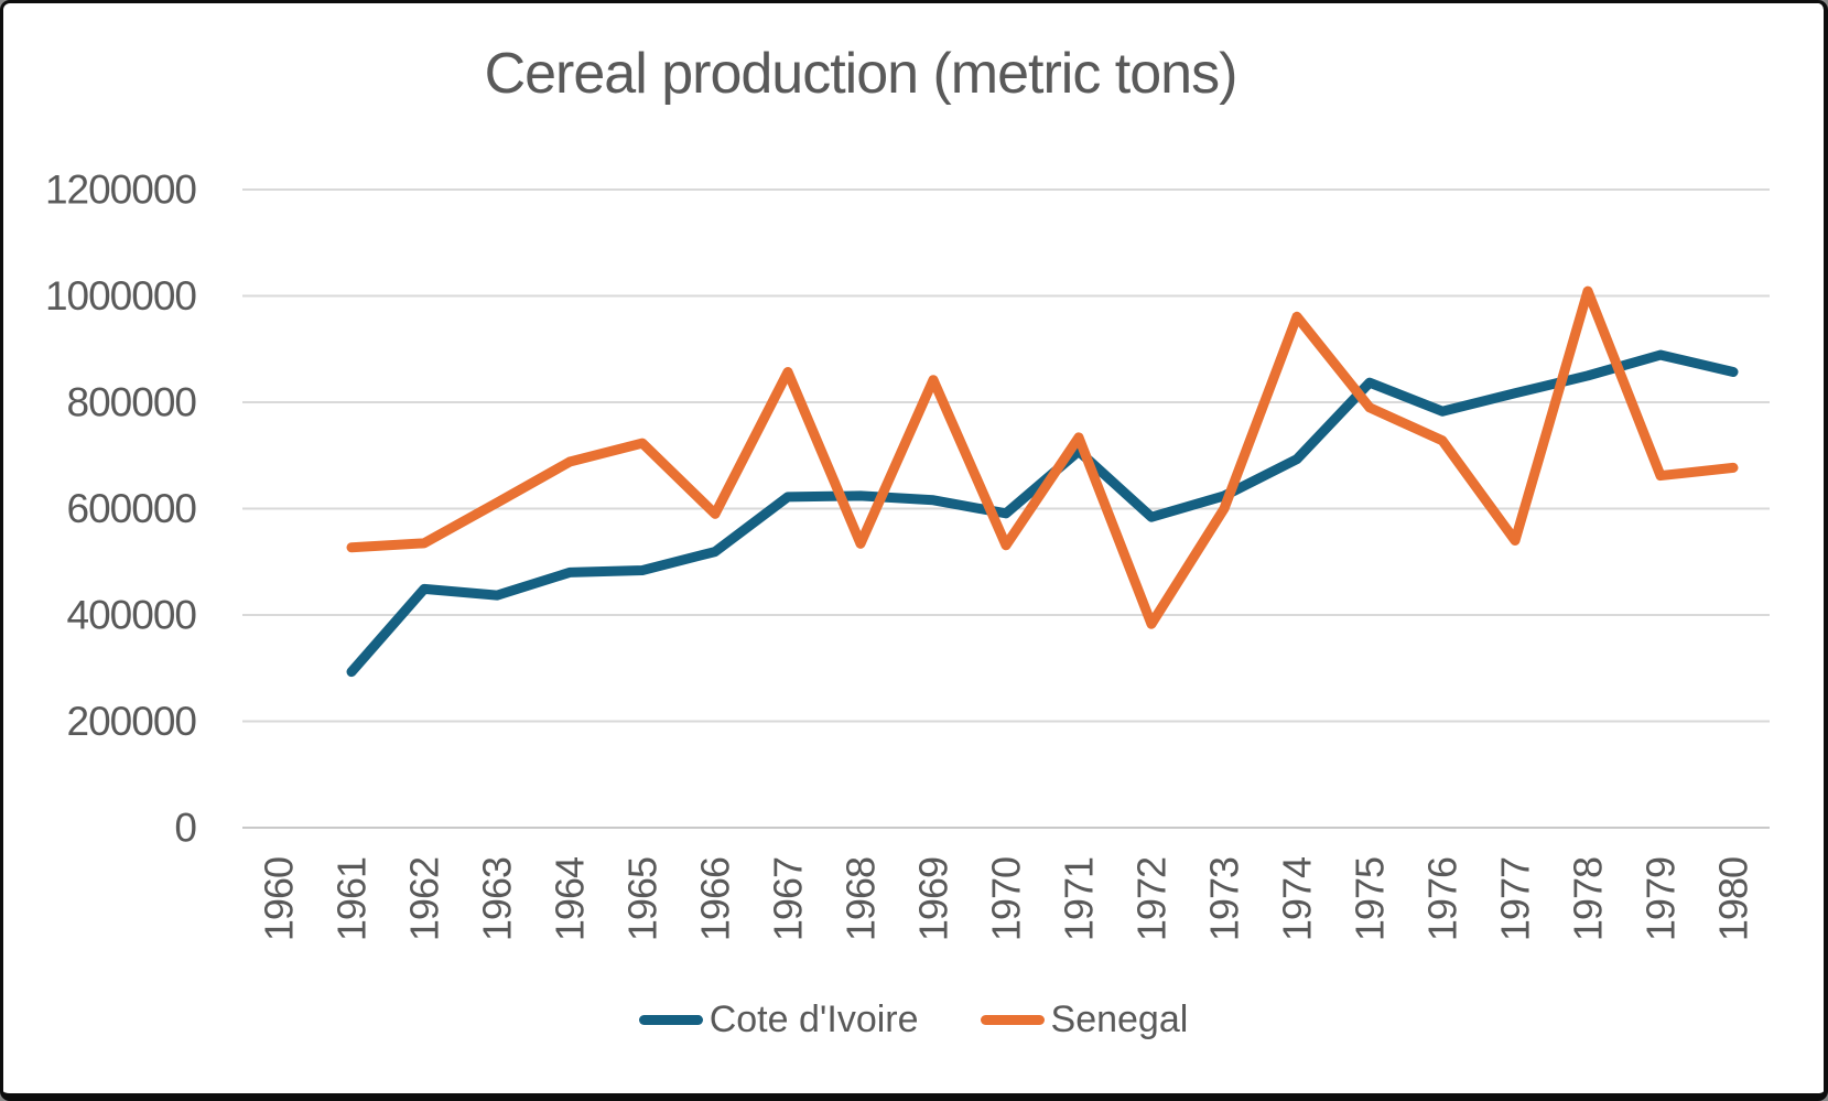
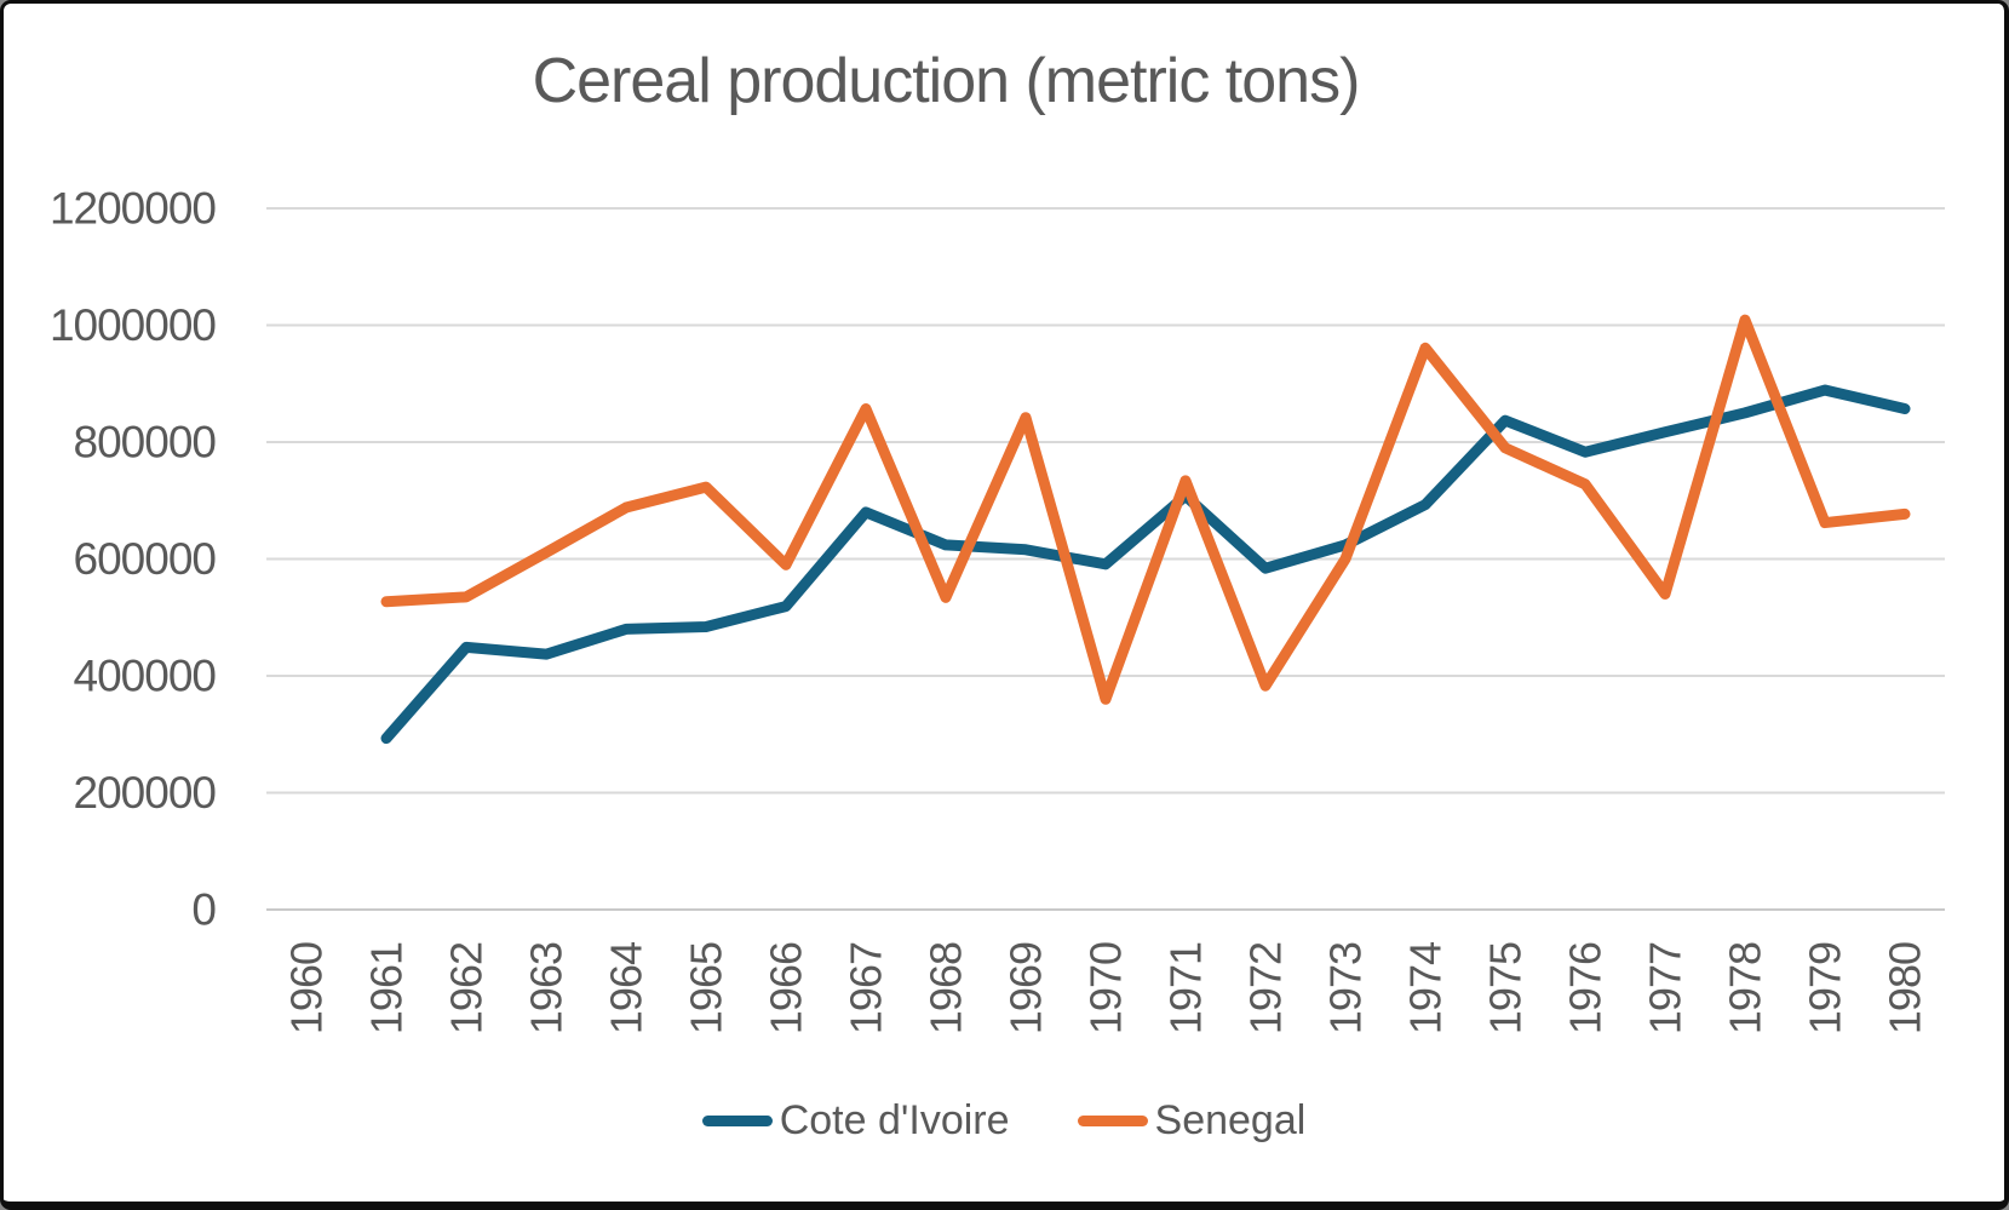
Cote d'Ivoire/1967: 620000 -> 680000
Senegal/1970: 530000 -> 360000
